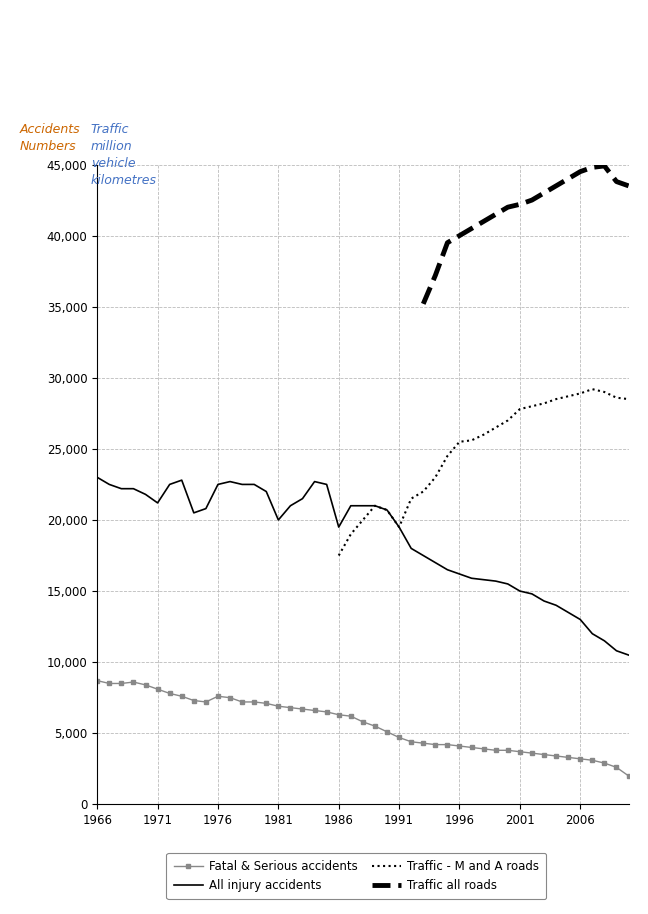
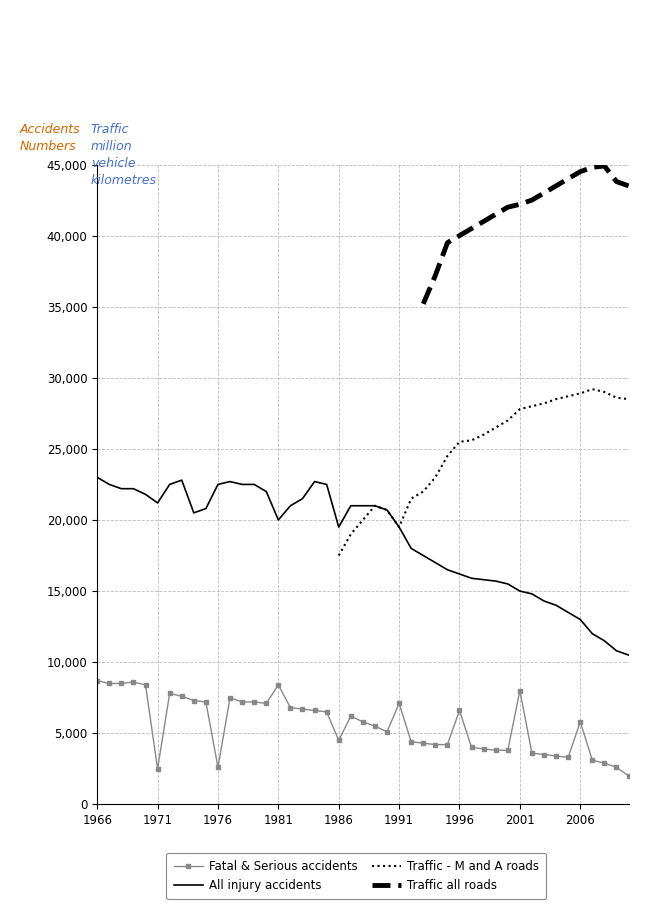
Fatal & Serious accidents/1971: 8,100 -> 2,500
Fatal & Serious accidents/1976: 7,600 -> 2,600
Fatal & Serious accidents/1981: 6,900 -> 8,400
Fatal & Serious accidents/1986: 6,300 -> 4,500
Fatal & Serious accidents/1991: 4,700 -> 7,100
Fatal & Serious accidents/1996: 4,100 -> 6,600
Fatal & Serious accidents/2001: 3,700 -> 8,000
Fatal & Serious accidents/2006: 3,200 -> 5,800
